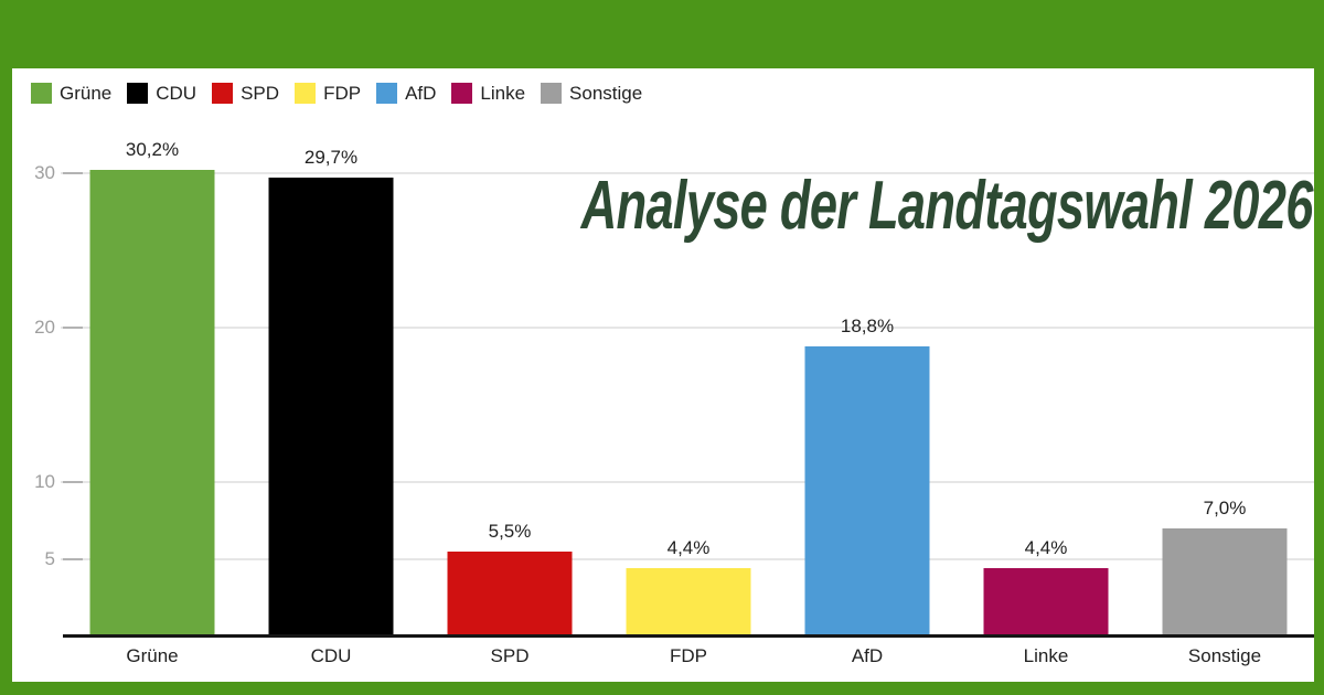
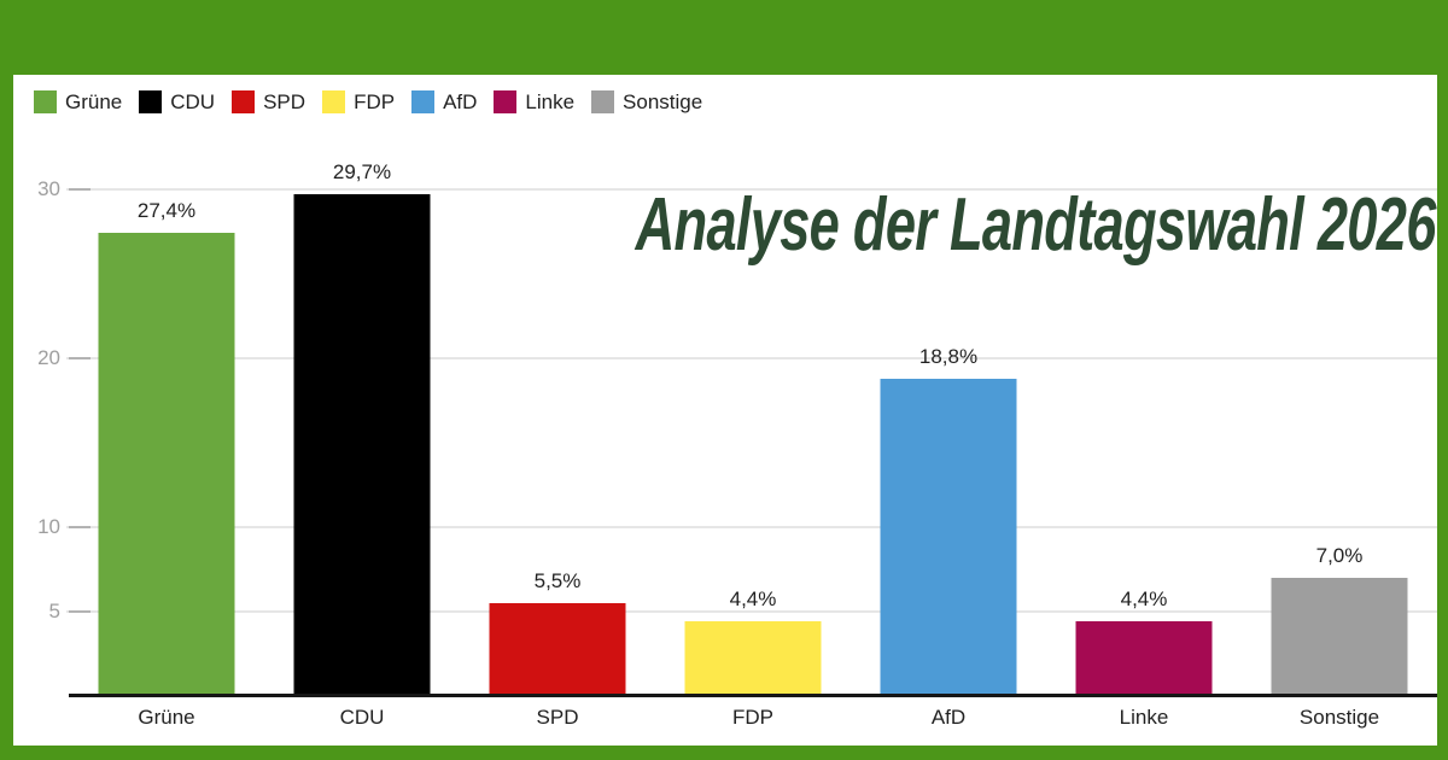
Grüne: 30,2% -> 27,4%
